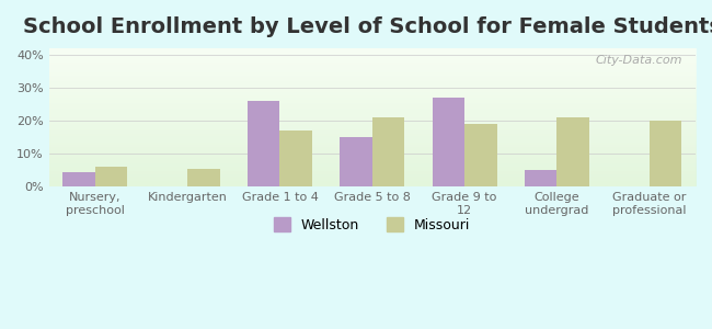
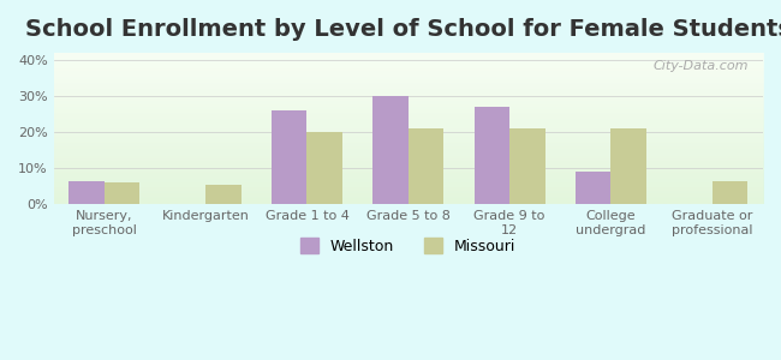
Wellston/Nursery, preschool: 4.5% -> 6.5%
Missouri/Grade 1 to 4: 17.0% -> 20.0%
Wellston/Grade 5 to 8: 15.0% -> 30.0%
Missouri/Grade 9 to 12: 19.0% -> 21.0%
Wellston/College undergrad: 5.0% -> 9.0%
Missouri/Graduate or professional: 20.0% -> 6.5%
